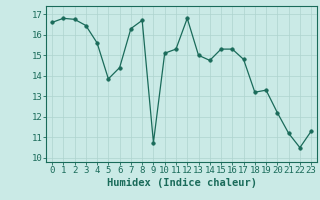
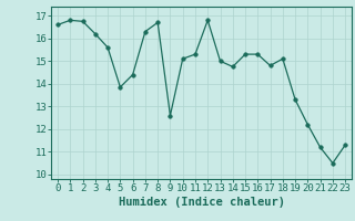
3: 16.45 -> 16.20
9: 10.75 -> 12.60
18: 13.20 -> 15.10
